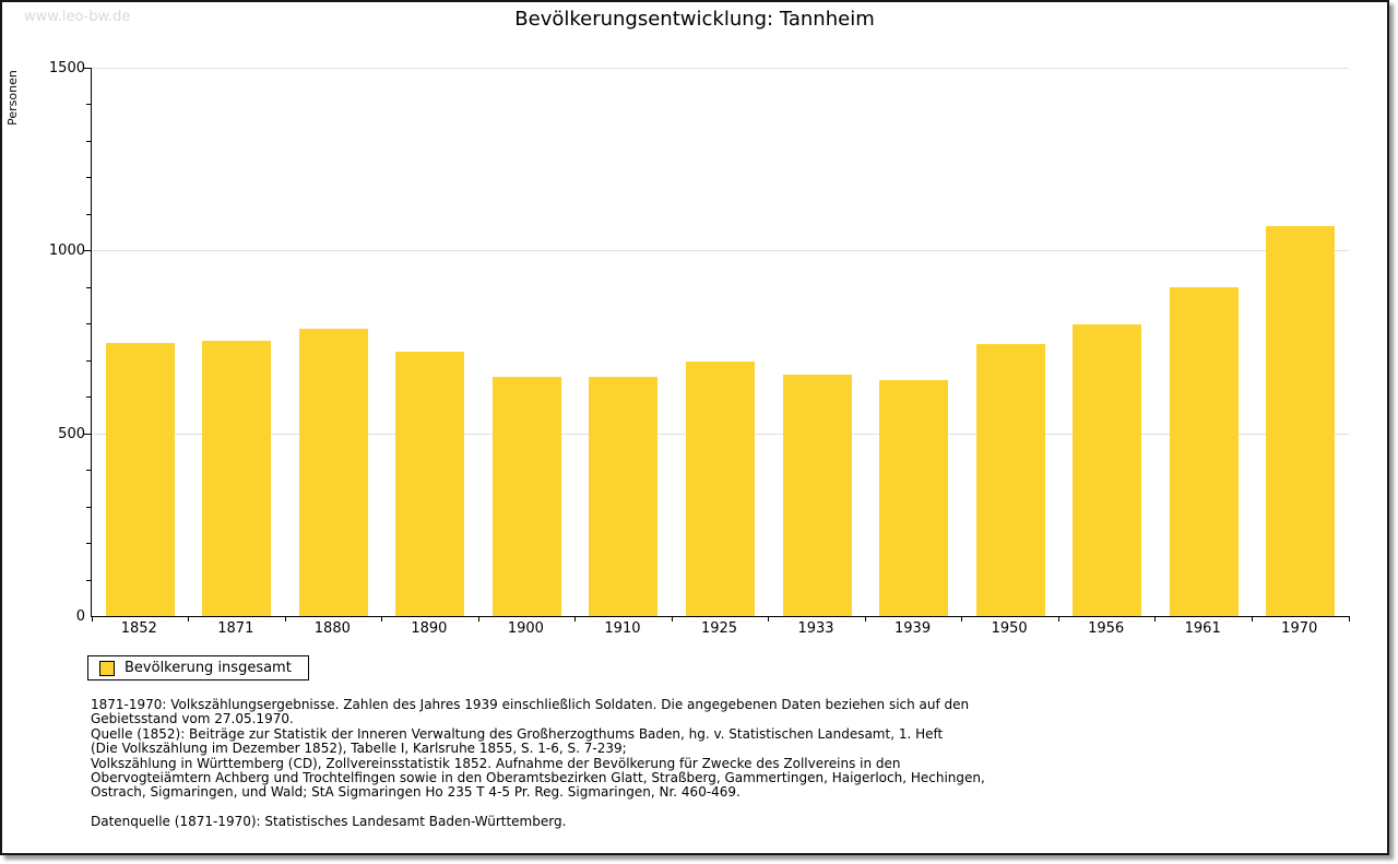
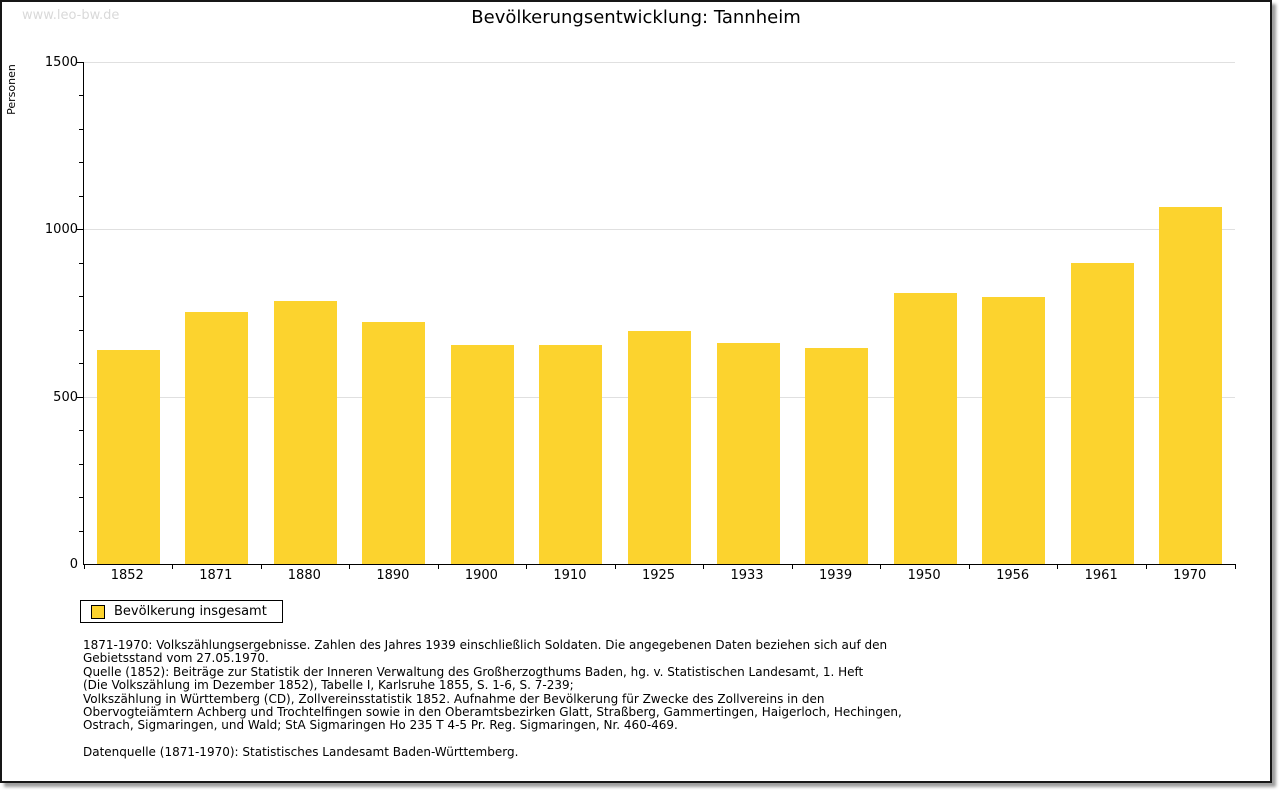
1852: 750 -> 640
1950: 740 -> 810
